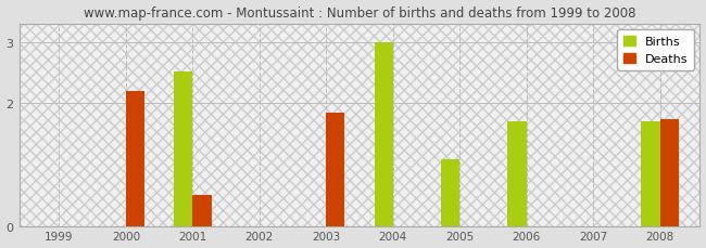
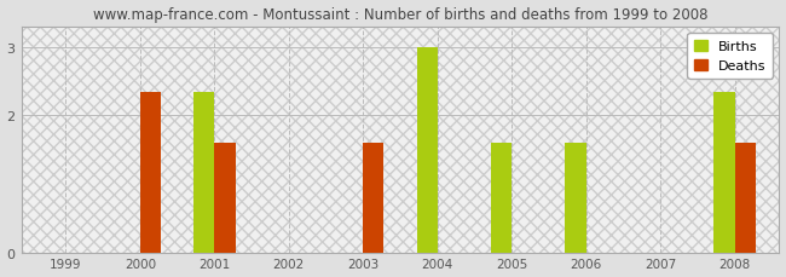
Deaths/2000: 2.20 -> 2.33
Births/2001: 2.52 -> 2.33
Deaths/2001: 0.50 -> 1.60
Deaths/2003: 1.84 -> 1.60
Births/2005: 1.08 -> 1.60
Births/2006: 1.70 -> 1.60
Births/2008: 1.70 -> 2.33
Deaths/2008: 1.74 -> 1.60
